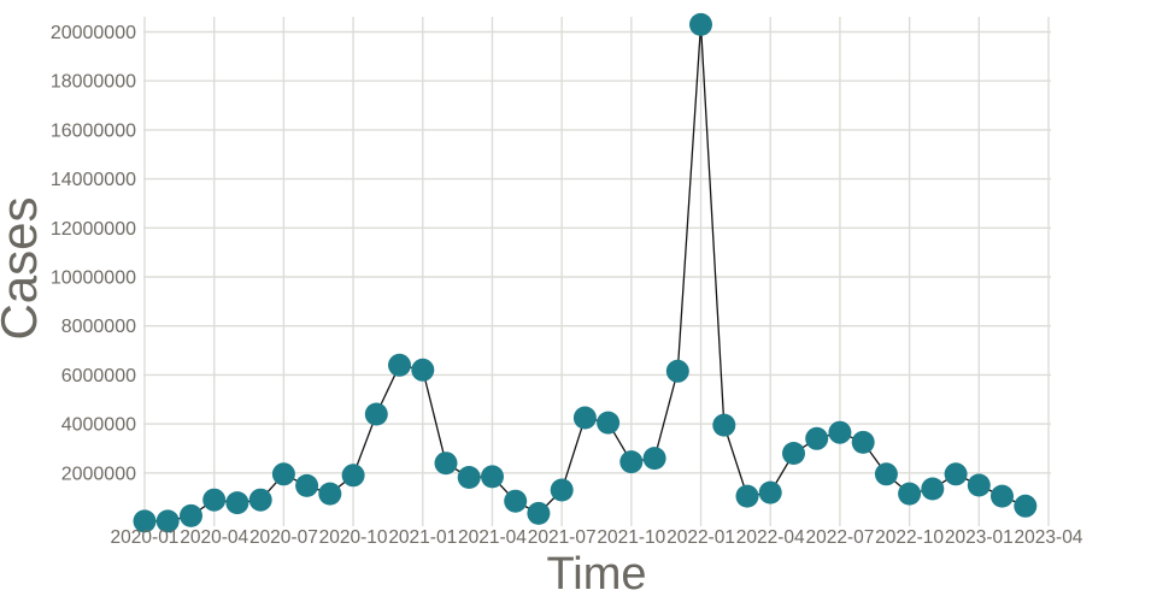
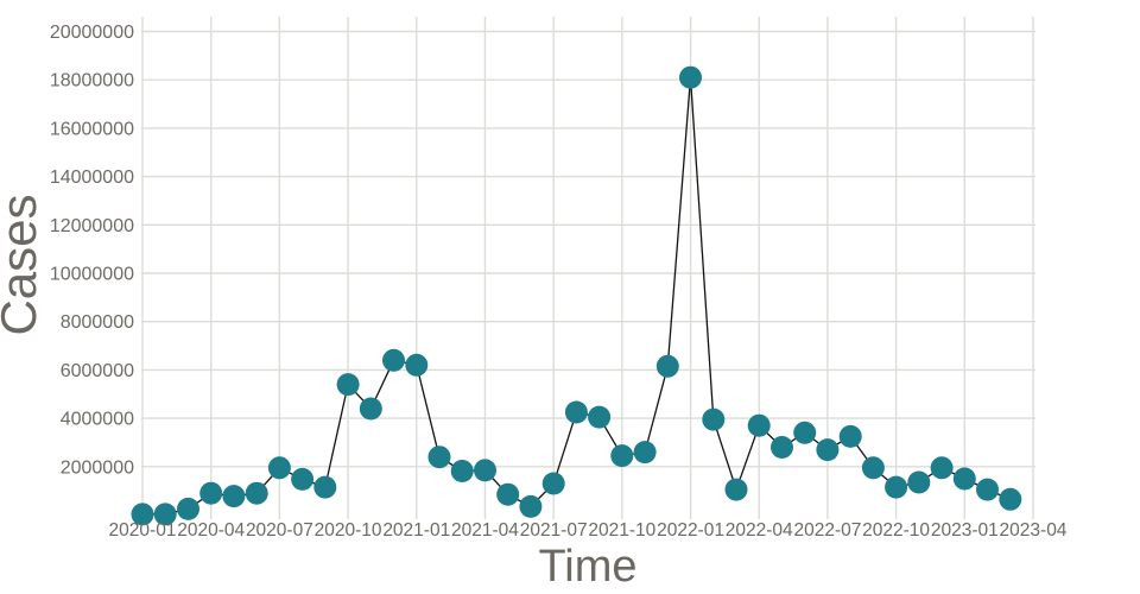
2020-10: 1900000 -> 5400000
2022-01: 20300000 -> 18100000
2022-04: 1200000 -> 3700000
2022-07: 3600000 -> 2700000
